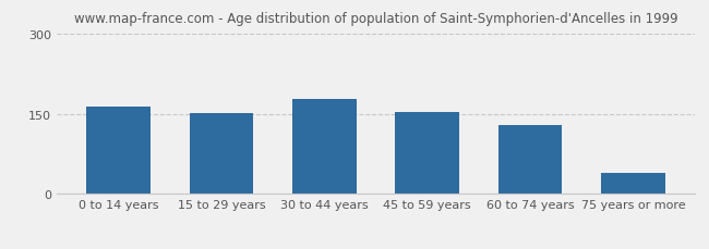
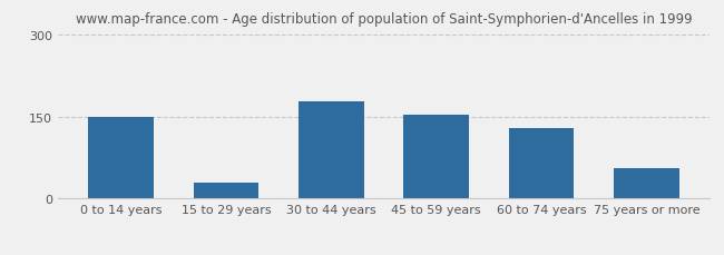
0 to 14 years: 165 -> 150
15 to 29 years: 152 -> 30
75 years or more: 40 -> 55
